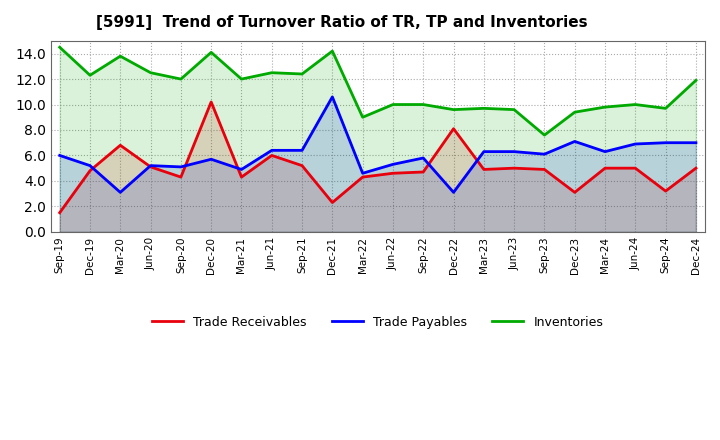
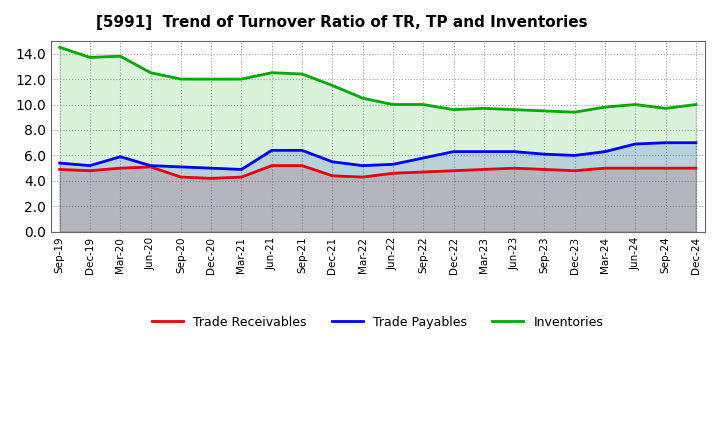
Trade Receivables/Sep-19: 1.5 -> 4.9
Trade Payables/Sep-19: 6.0 -> 5.4
Inventories/Dec-19: 12.3 -> 13.7
Trade Receivables/Mar-20: 6.8 -> 5.0
Trade Payables/Mar-20: 3.1 -> 5.9
Trade Receivables/Dec-20: 10.2 -> 4.2
Trade Payables/Dec-20: 5.7 -> 5.0
Inventories/Dec-20: 14.1 -> 12.0
Trade Receivables/Jun-21: 6.0 -> 5.2
Trade Receivables/Dec-21: 2.3 -> 4.4
Trade Payables/Dec-21: 10.6 -> 5.5
Inventories/Dec-21: 14.2 -> 11.5
Trade Payables/Mar-22: 4.6 -> 5.2
Inventories/Mar-22: 9.0 -> 10.5
Trade Receivables/Dec-22: 8.1 -> 4.8
Trade Payables/Dec-22: 3.1 -> 6.3
Inventories/Sep-23: 7.6 -> 9.5
Trade Receivables/Dec-23: 3.1 -> 4.8
Trade Payables/Dec-23: 7.1 -> 6.0
Trade Receivables/Sep-24: 3.2 -> 5.0
Inventories/Dec-24: 11.9 -> 10.0
